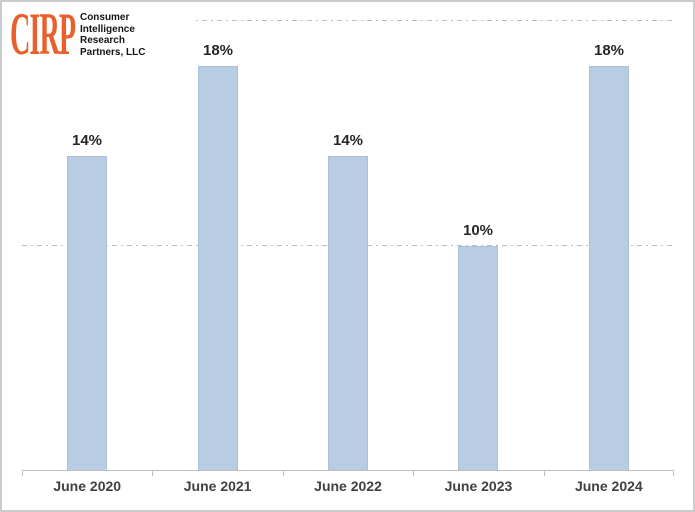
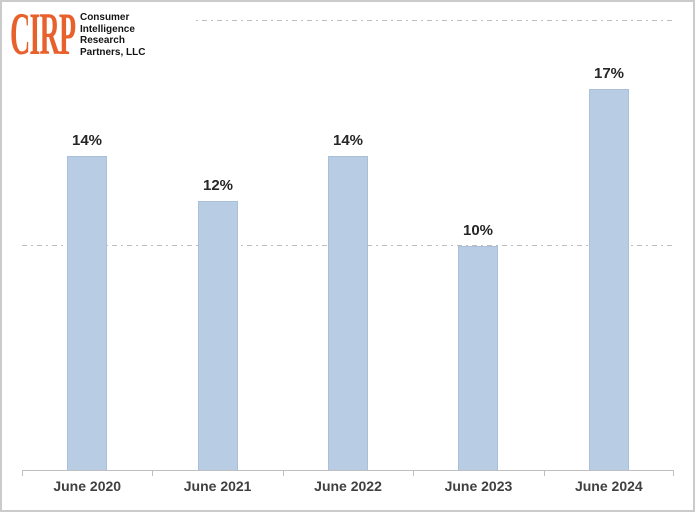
June 2021: 18% -> 12%
June 2024: 18% -> 17%
